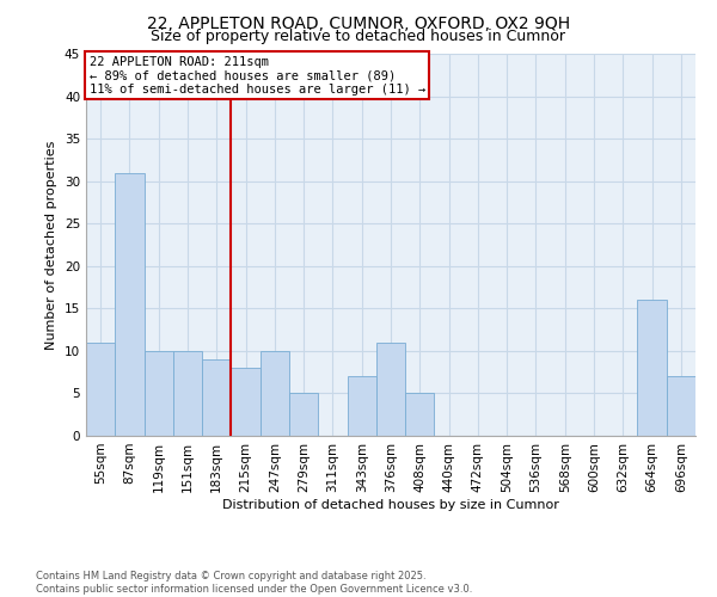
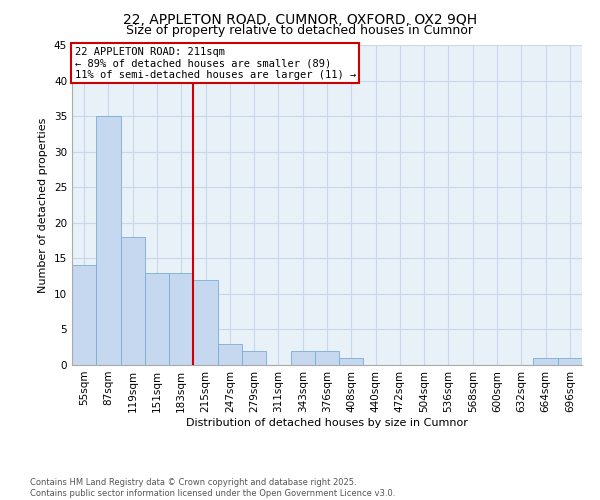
55sqm: 11 -> 14
87sqm: 31 -> 35
119sqm: 10 -> 18
151sqm: 10 -> 13
183sqm: 9 -> 13
215sqm: 8 -> 12
247sqm: 10 -> 3
279sqm: 5 -> 2
343sqm: 7 -> 2
376sqm: 11 -> 2
408sqm: 5 -> 1
664sqm: 16 -> 1
696sqm: 7 -> 1
